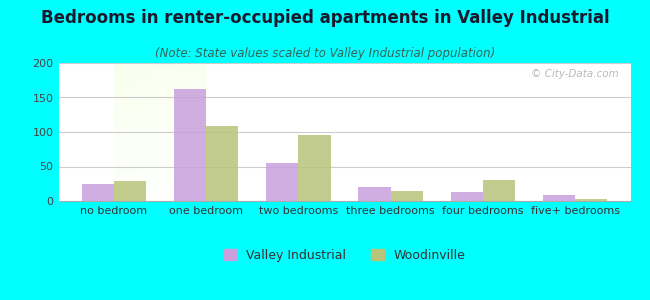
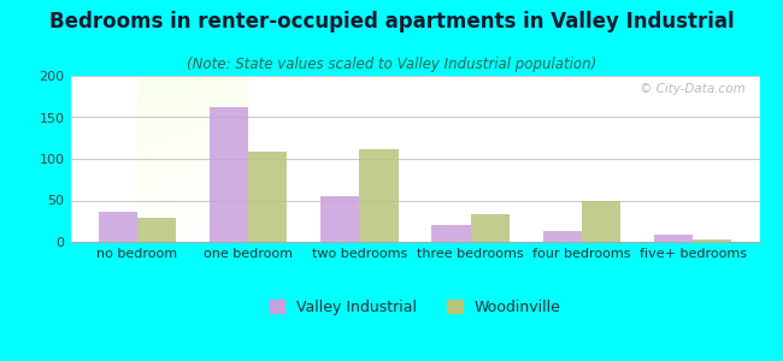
Valley Industrial/no bedroom: 25 -> 36
Woodinville/two bedrooms: 95 -> 112
Woodinville/three bedrooms: 15 -> 34
Woodinville/four bedrooms: 31 -> 50
